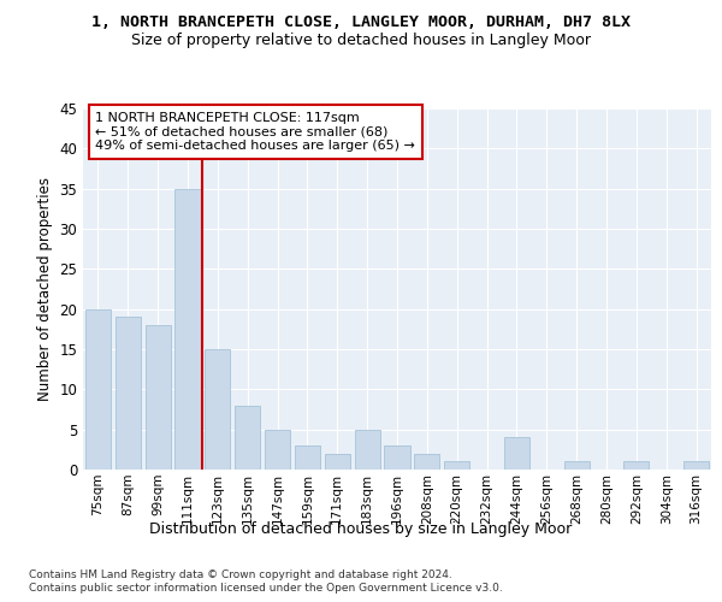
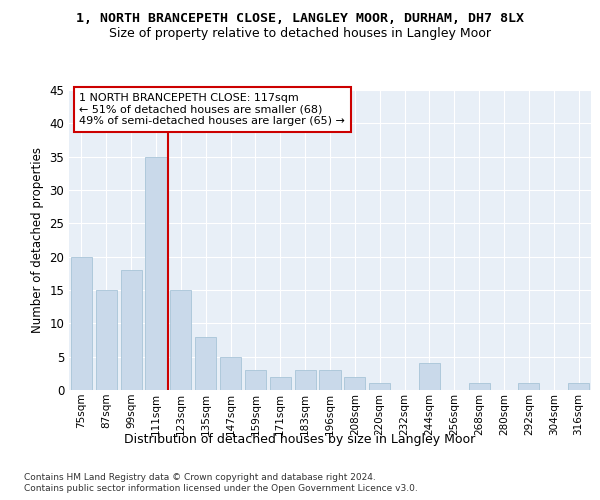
87sqm: 19 -> 15
183sqm: 5 -> 3
